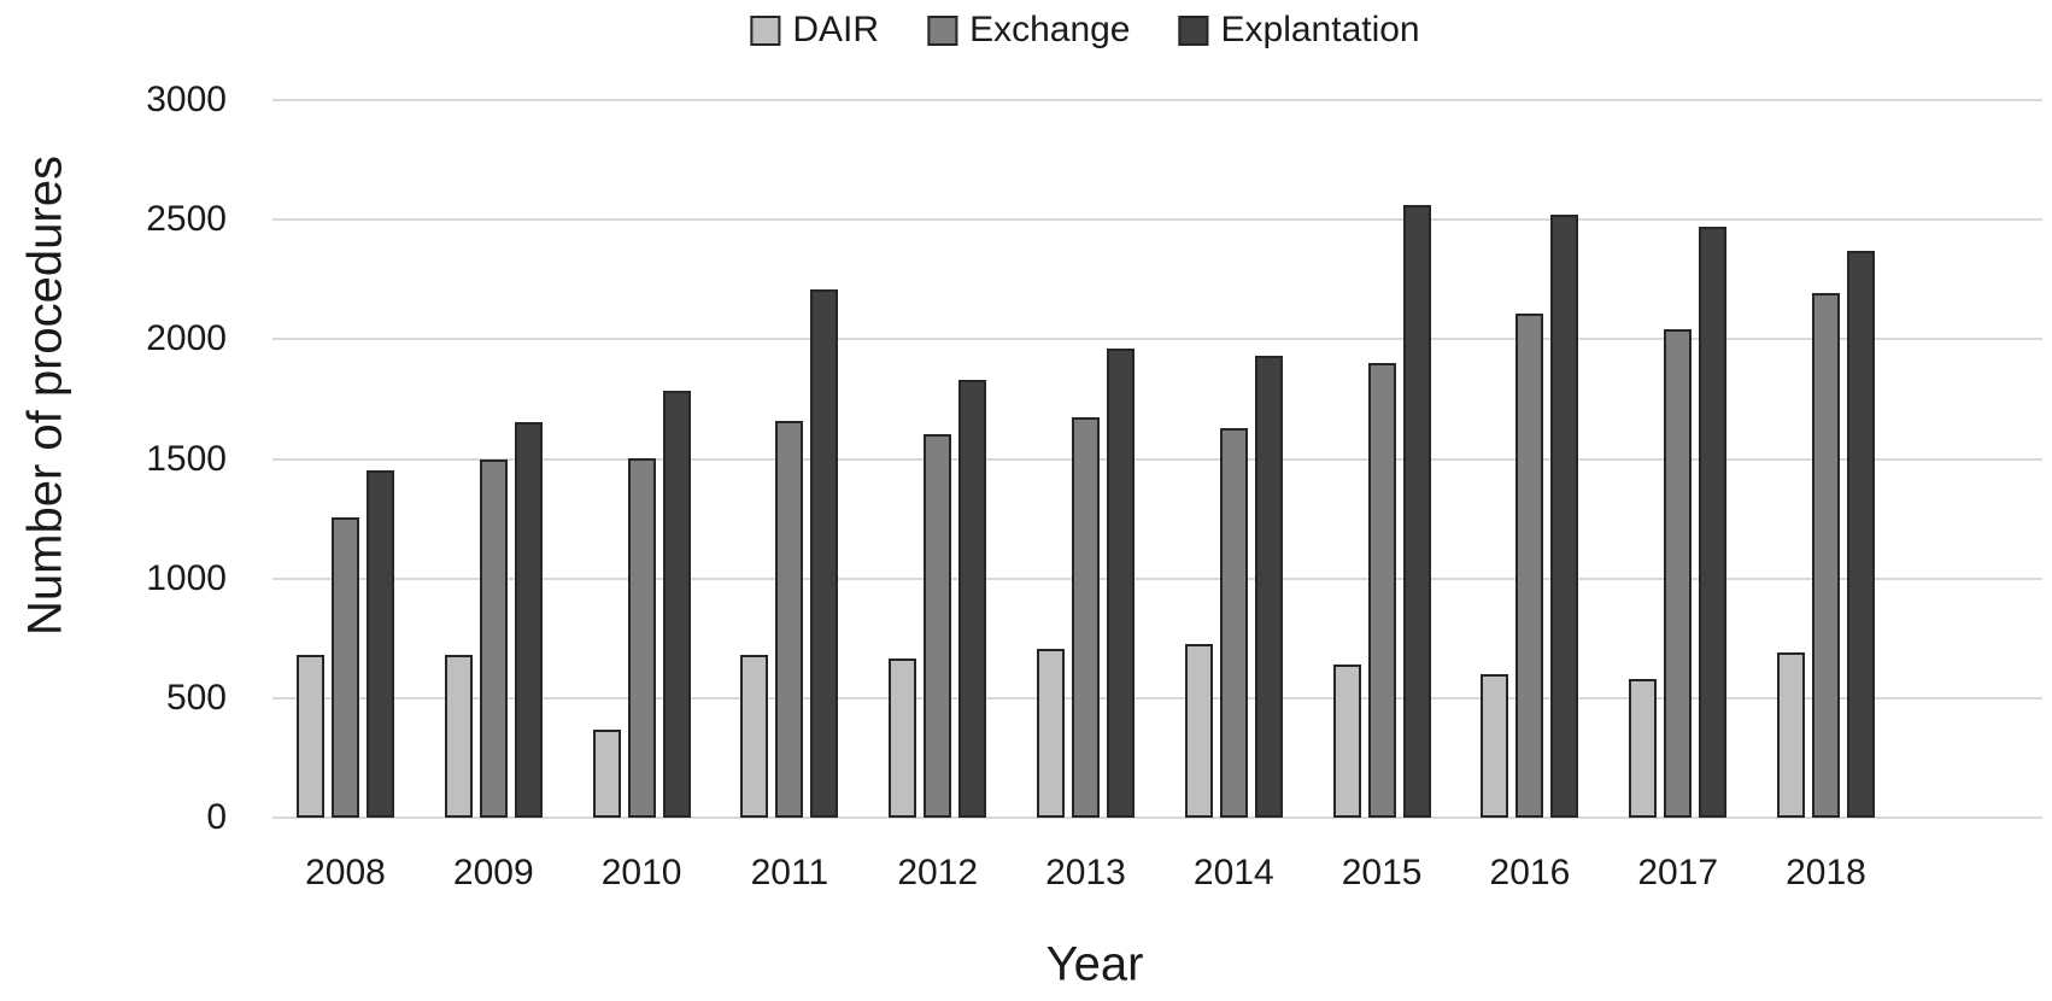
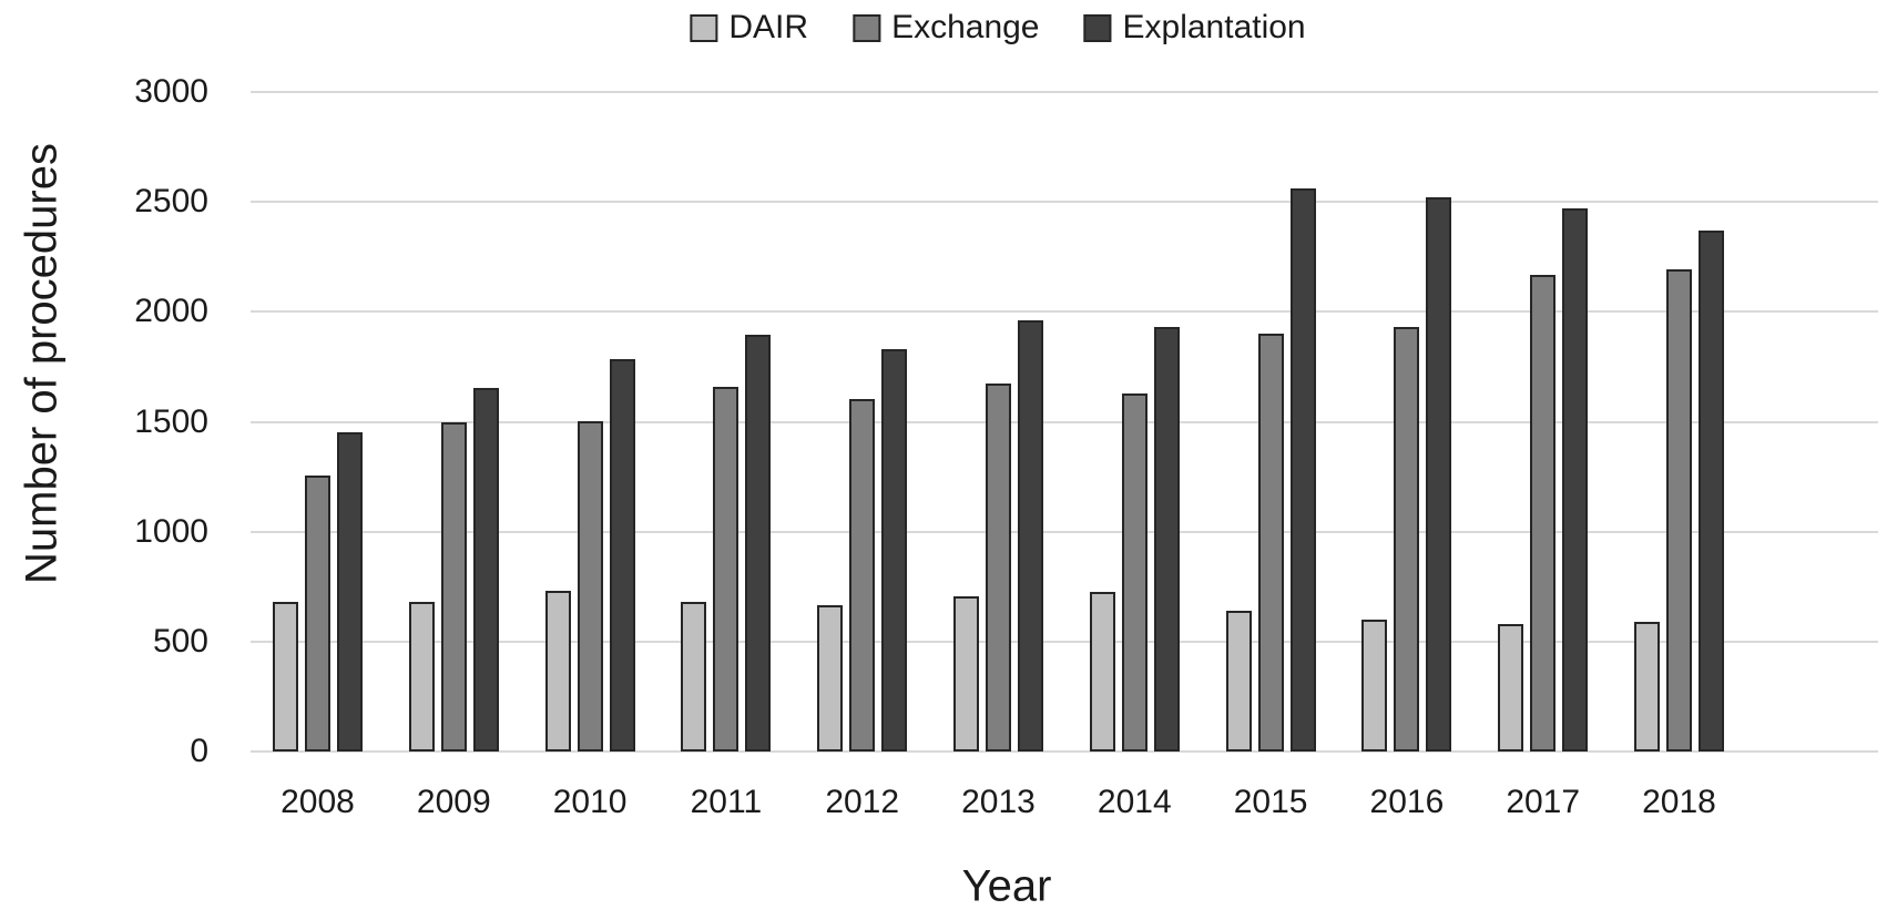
DAIR/2010: 370 -> 730
Explantation/2011: 2210 -> 1900
Exchange/2016: 2110 -> 1930
Exchange/2017: 2040 -> 2170
DAIR/2018: 690 -> 590
